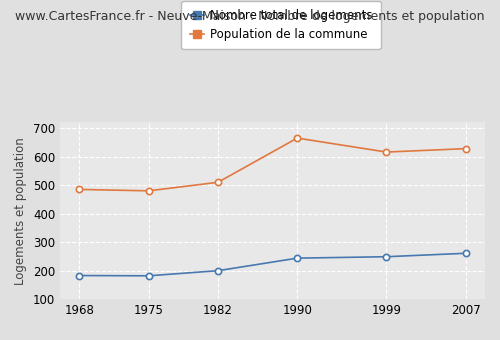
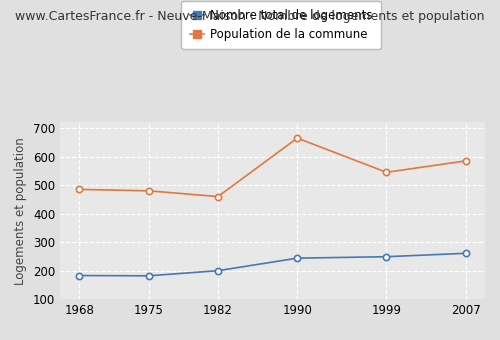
Population de la commune/1982: 510 -> 460
Population de la commune/1999: 616 -> 545
Population de la commune/2007: 628 -> 585
